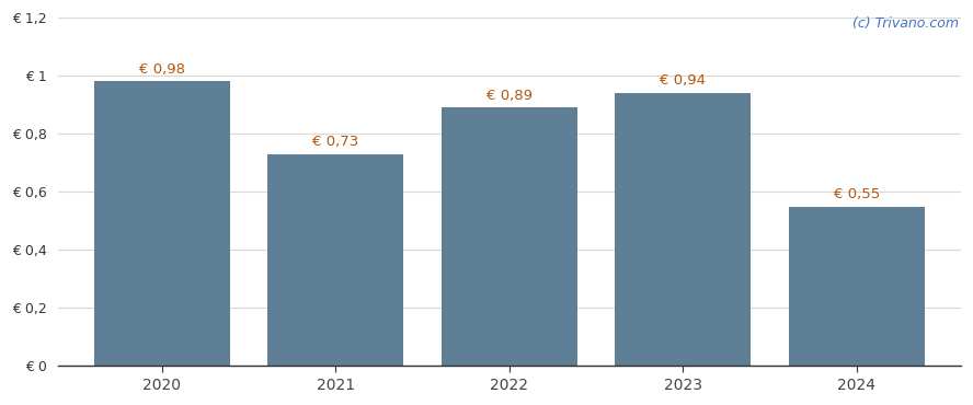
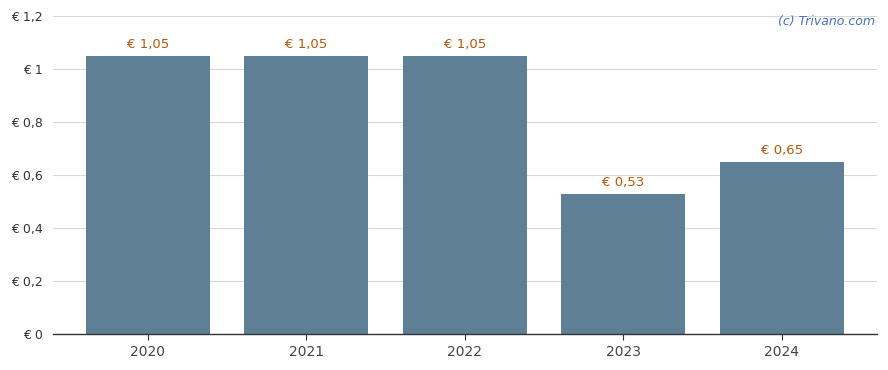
2020: 0,98 -> 1,05
2021: 0,73 -> 1,05
2022: 0,89 -> 1,05
2023: 0,94 -> 0,53
2024: 0,55 -> 0,65
